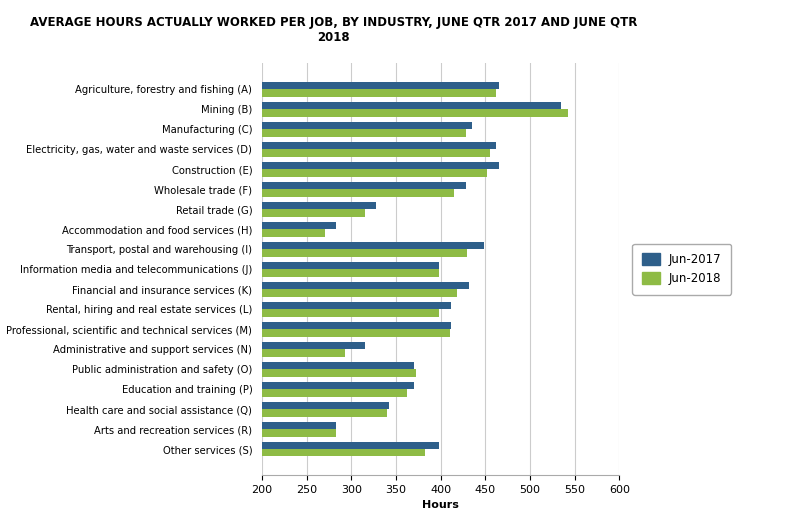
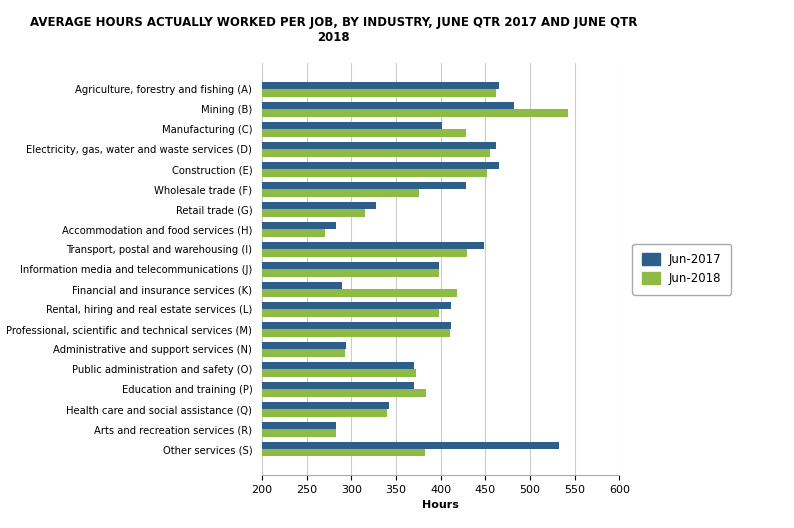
Jun-2017/Mining (B): 535 -> 482
Jun-2017/Manufacturing (C): 435 -> 402
Jun-2018/Wholesale trade (F): 415 -> 376
Jun-2017/Financial and insurance services (K): 432 -> 290
Jun-2017/Administrative and support services (N): 315 -> 294
Jun-2018/Education and training (P): 362 -> 384
Jun-2017/Other services (S): 398 -> 532
